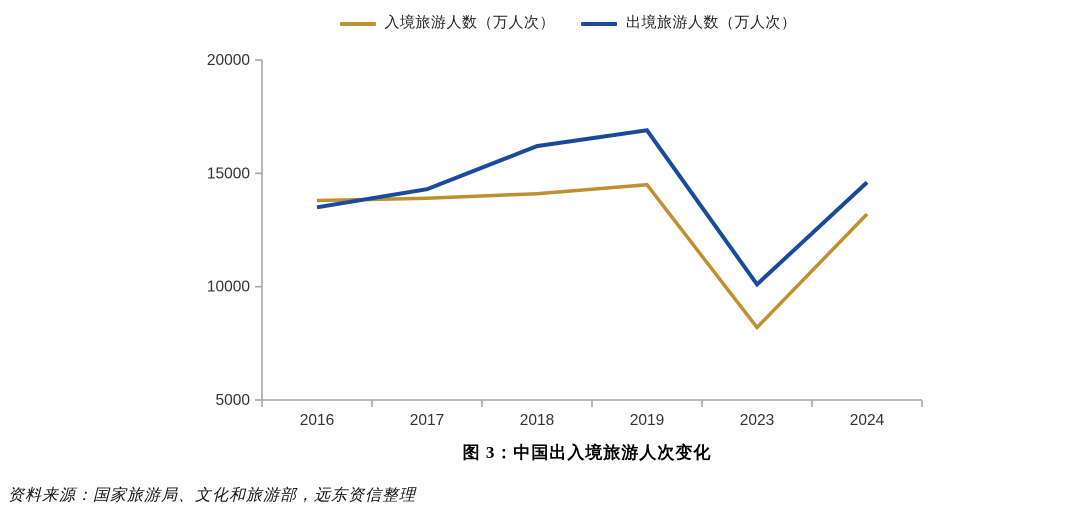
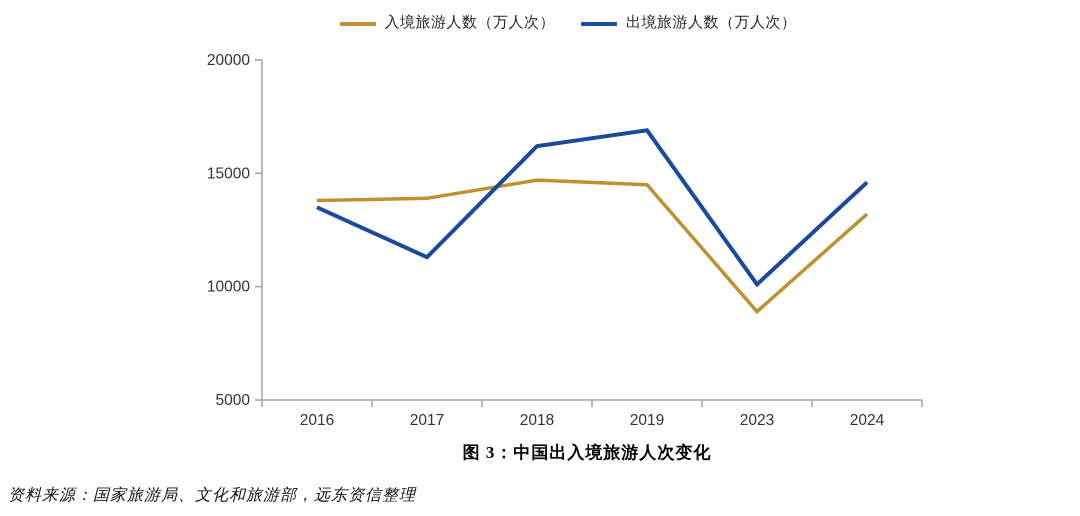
出境旅游人数（万人次）/2017: 14300 -> 11300
入境旅游人数（万人次）/2018: 14100 -> 14700
入境旅游人数（万人次）/2023: 8200 -> 8900
